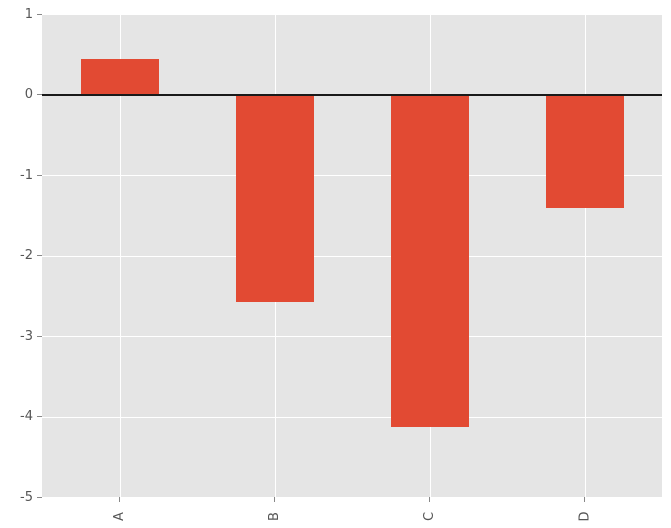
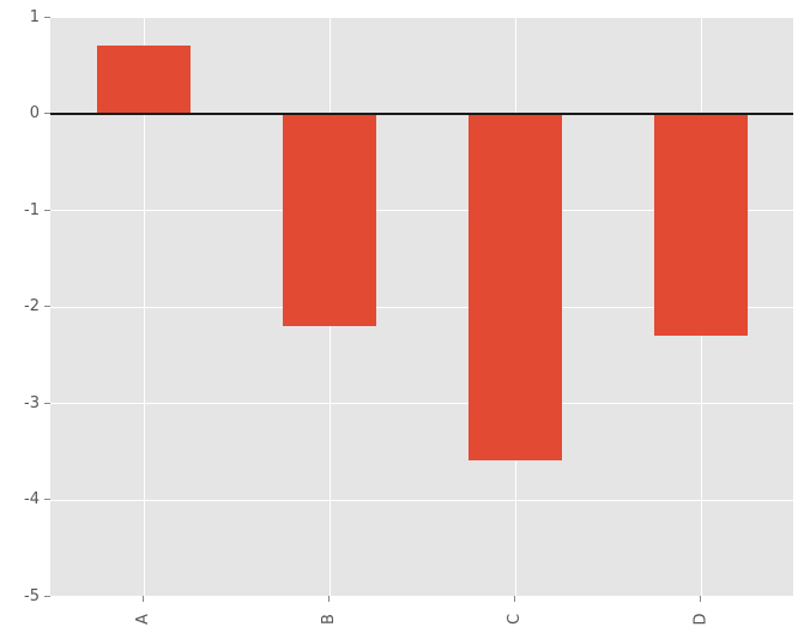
A: 0.4 -> 0.7
B: -2.6 -> -2.2
C: -4.1 -> -3.6
D: -1.4 -> -2.3
